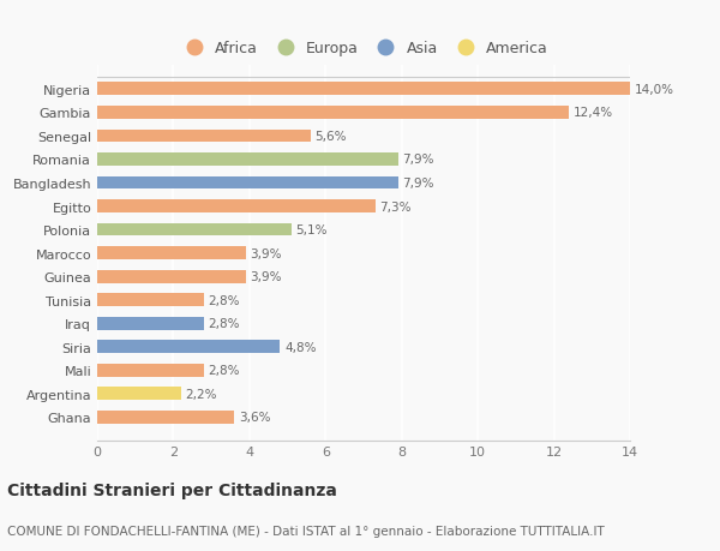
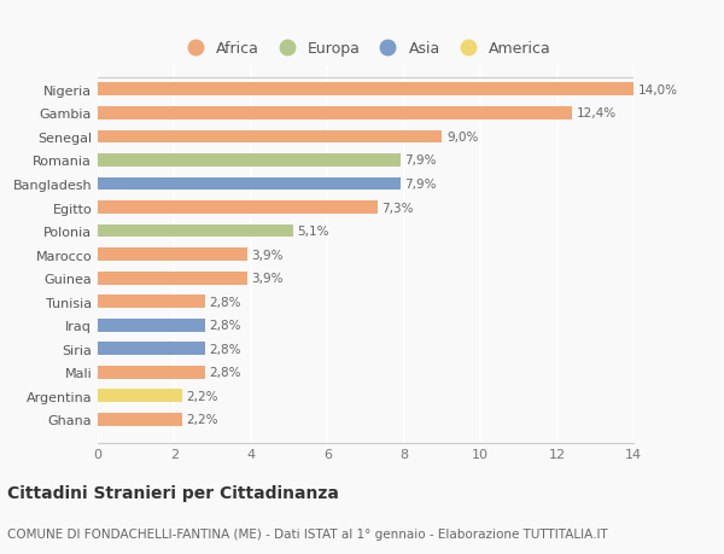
Senegal: 5,6% -> 9,0%
Siria: 4,8% -> 2,8%
Ghana: 3,6% -> 2,2%
